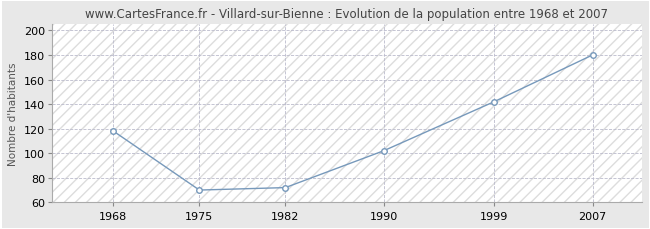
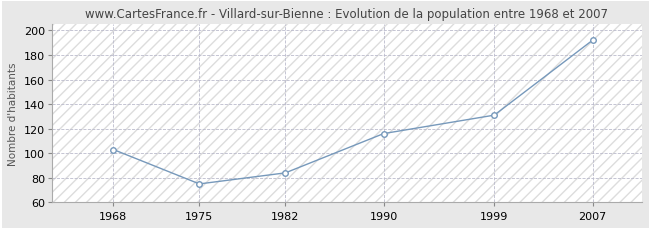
1968: 118 -> 103
1975: 70 -> 75
1982: 72 -> 84
1990: 102 -> 116
1999: 142 -> 131
2007: 180 -> 192
